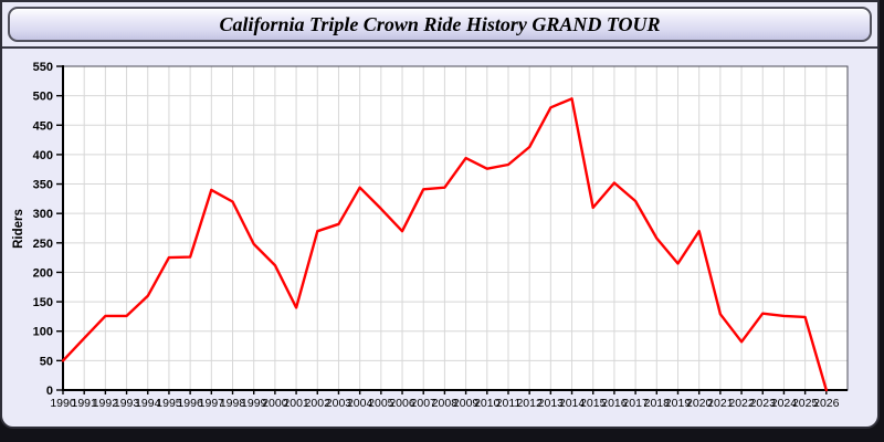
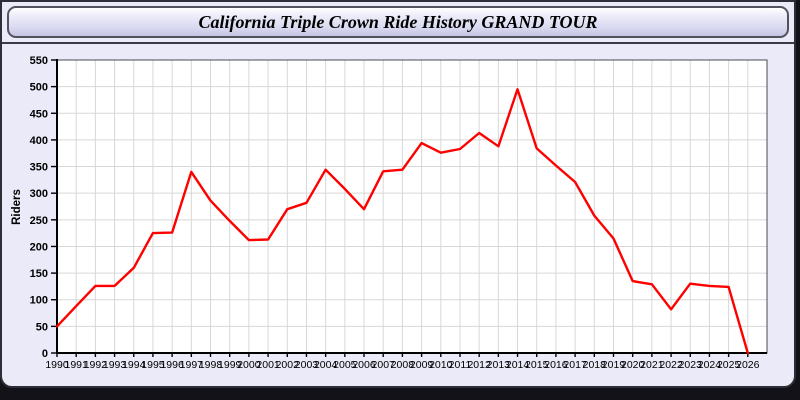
1998: 320 -> 290
2001: 140 -> 210
2013: 480 -> 390
2015: 310 -> 380
2020: 270 -> 140
